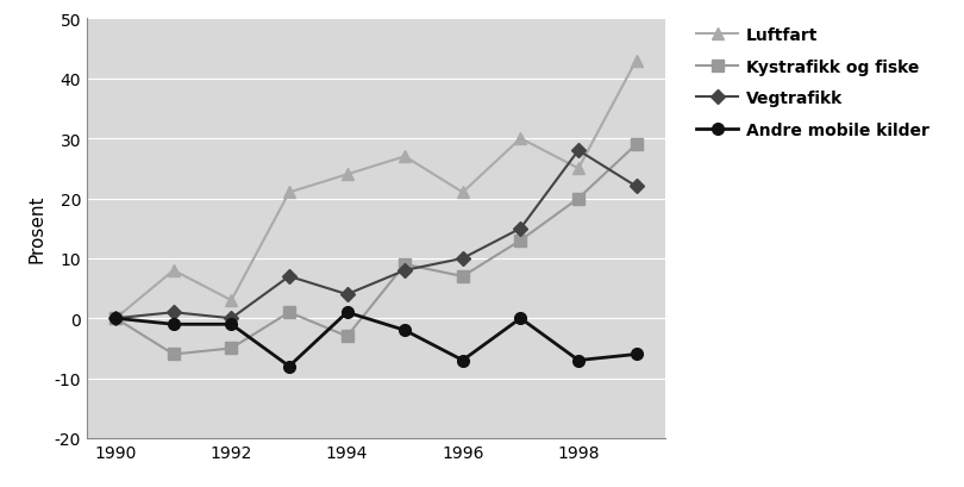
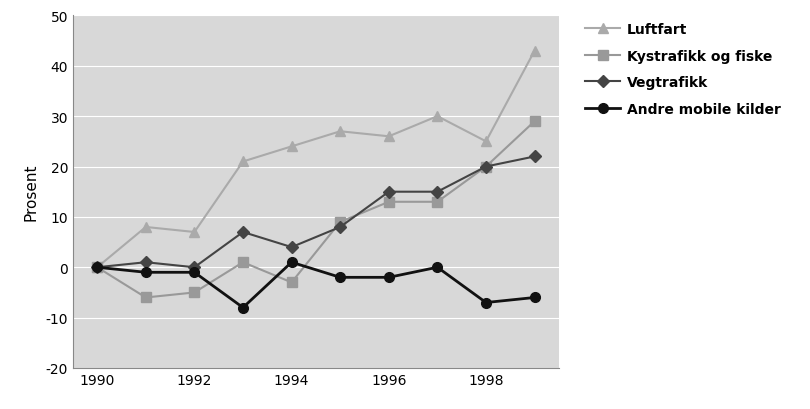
Luftfart/1992: 3 -> 7
Luftfart/1996: 21 -> 26
Kystrafikk og fiske/1996: 7 -> 13
Vegtrafikk/1996: 10 -> 15
Andre mobile kilder/1996: -7 -> -2
Vegtrafikk/1998: 28 -> 20
